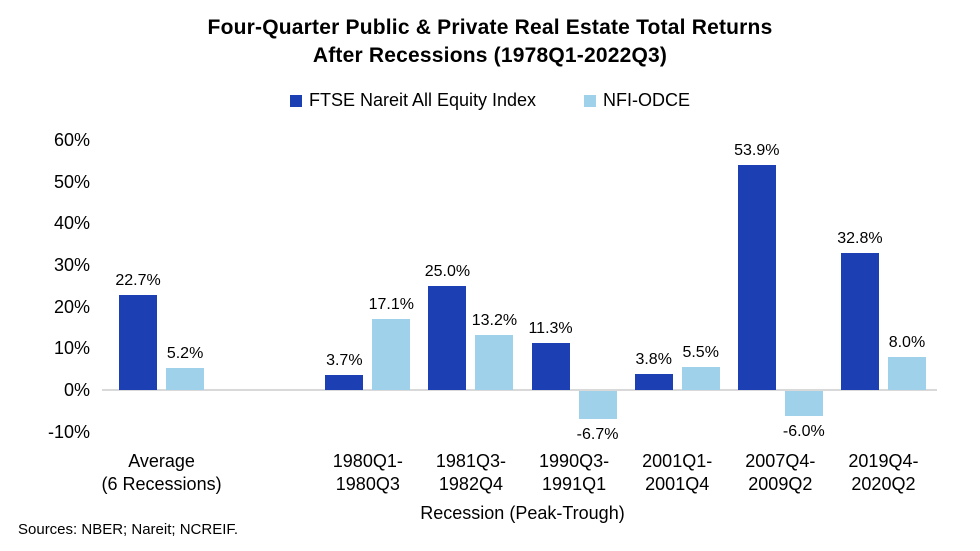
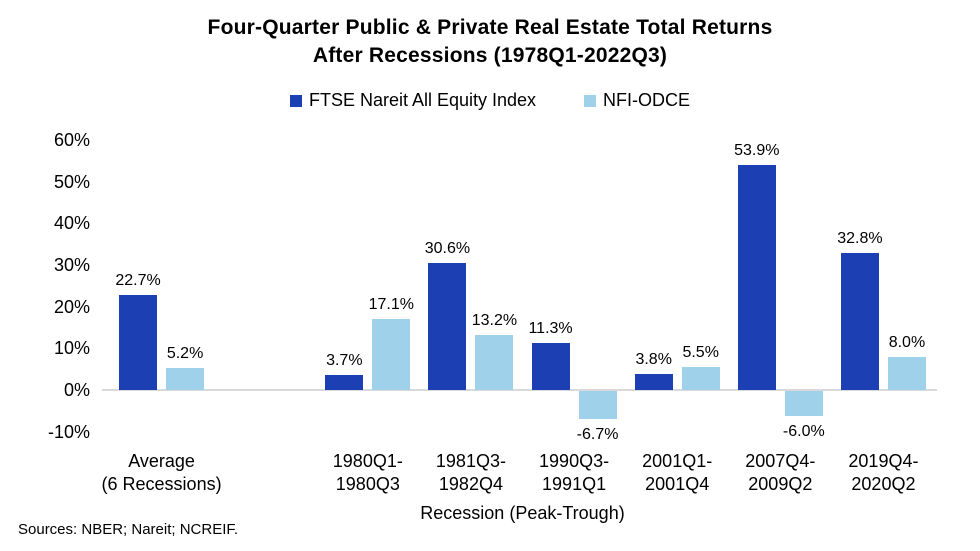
FTSE Nareit All Equity Index/1981Q3-1982Q4: 25.0% -> 30.6%
